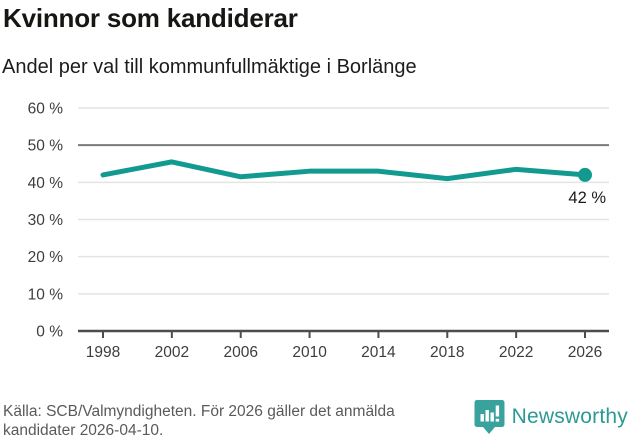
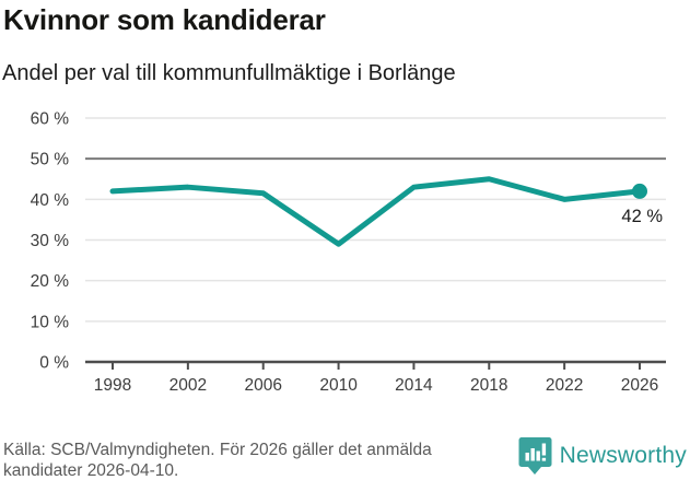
2002: 46% -> 43%
2010: 43% -> 29%
2018: 41% -> 45%
2022: 44% -> 40%
